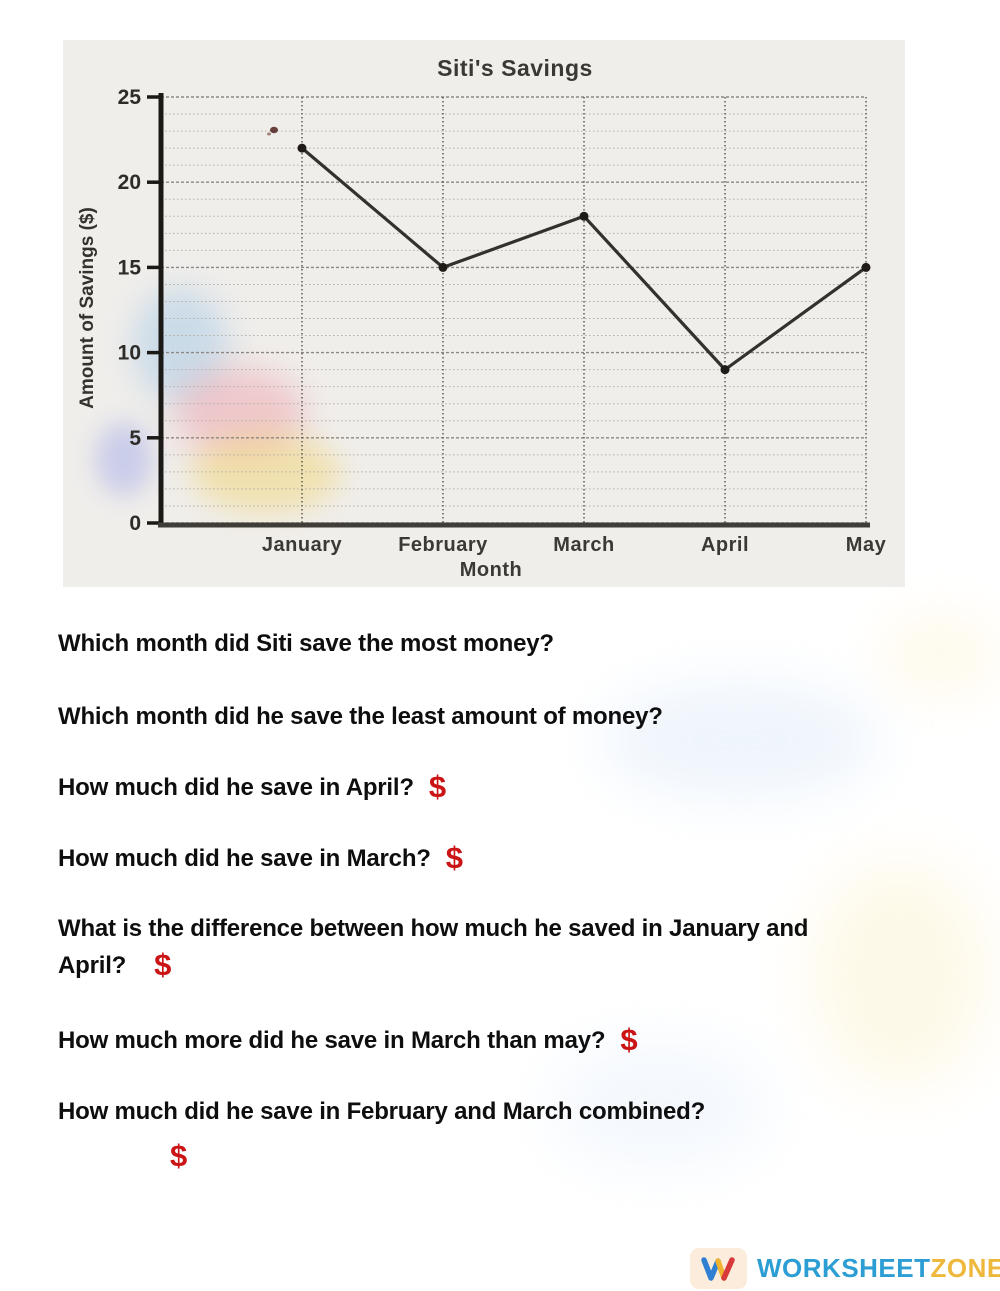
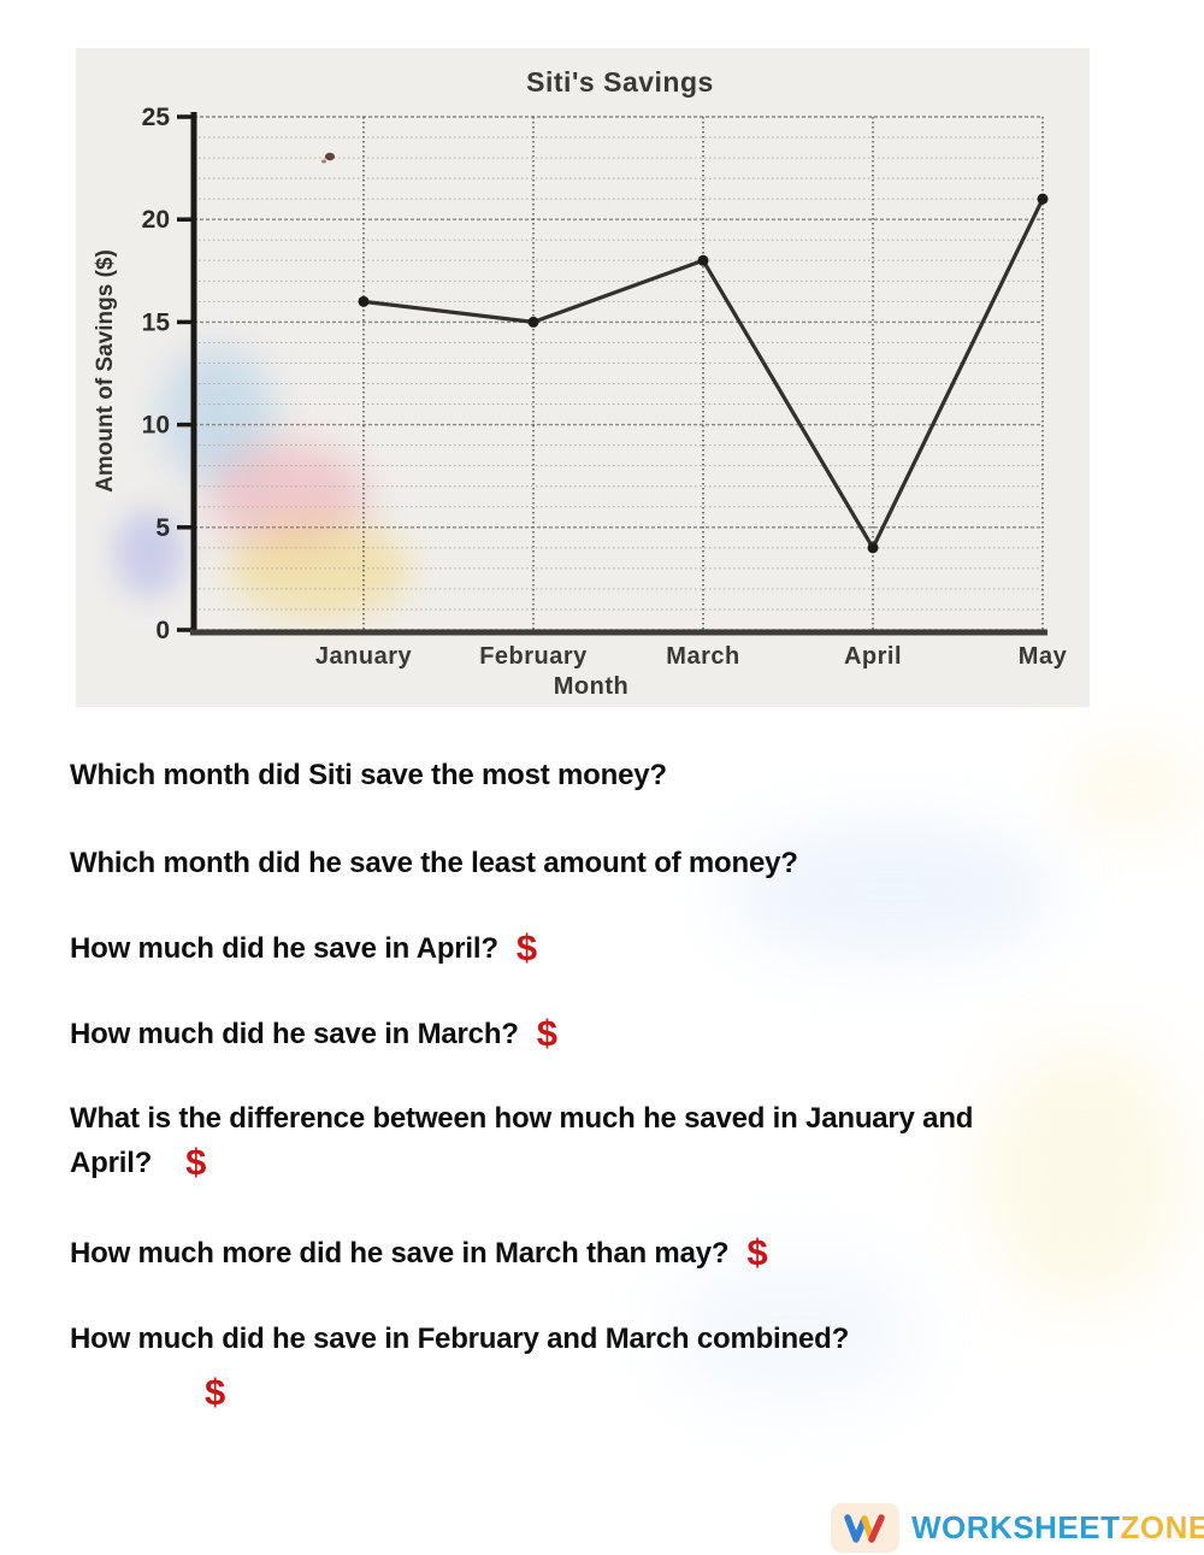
January: 22 -> 16
April: 9 -> 4
May: 15 -> 21
